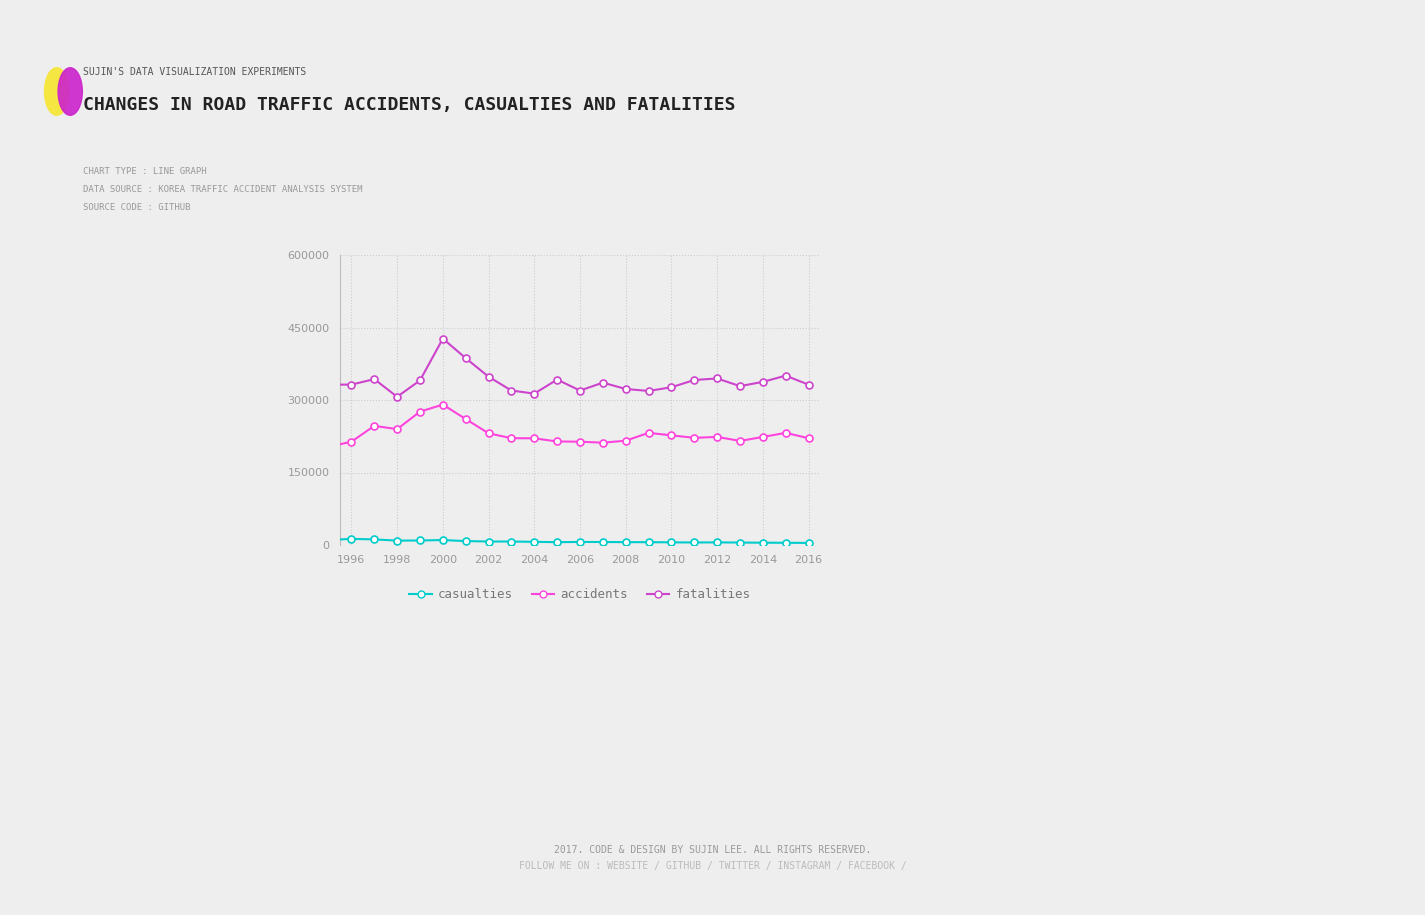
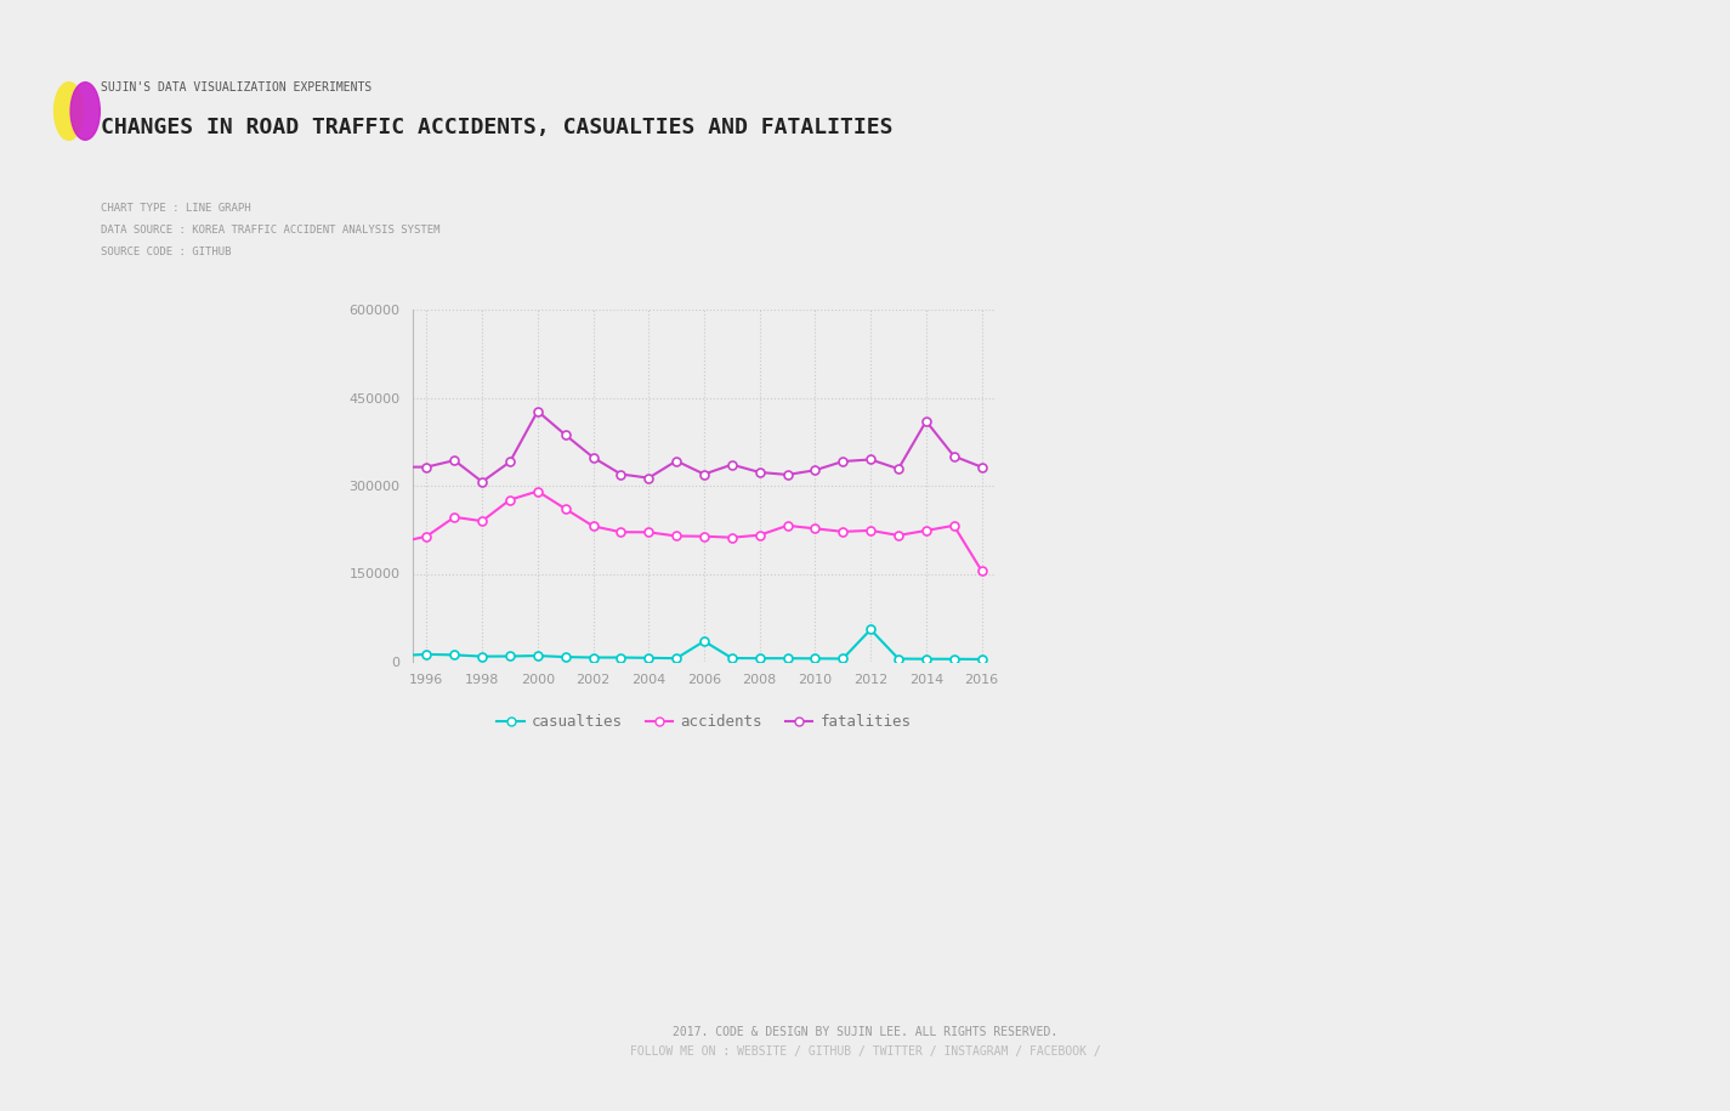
casualties/2006: 6000 -> 35000
casualties/2012: 5000 -> 55000
fatalities/2014: 337000 -> 410000
accidents/2016: 221000 -> 155000
